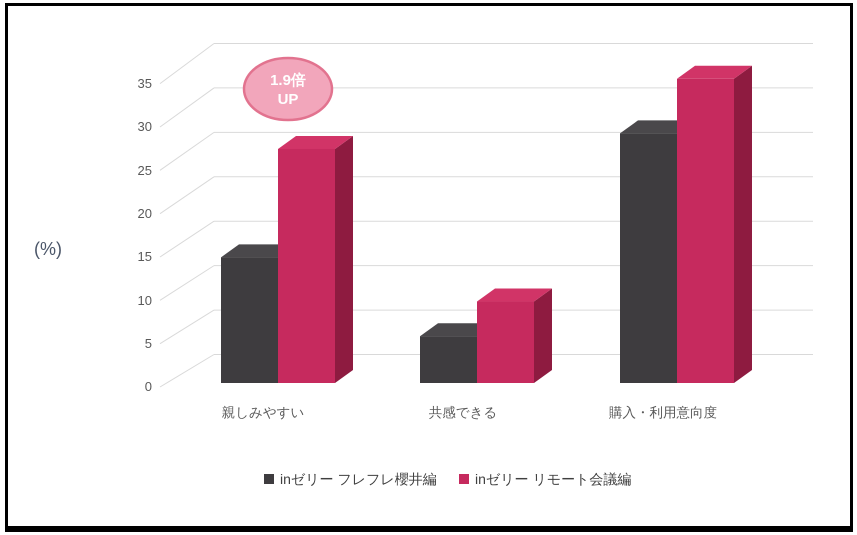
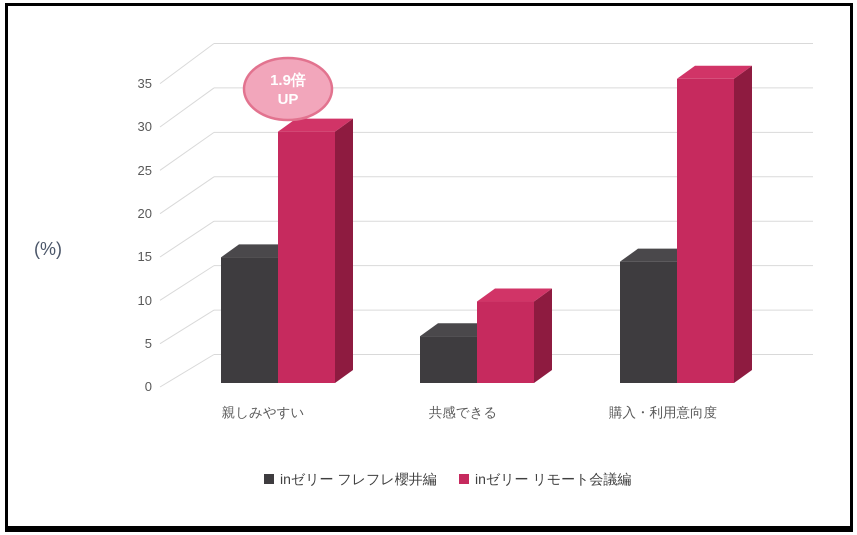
inゼリー リモート会議編/親しみやすい: 27 -> 29
inゼリー フレフレ櫻井編/購入・利用意向度: 29 -> 14
